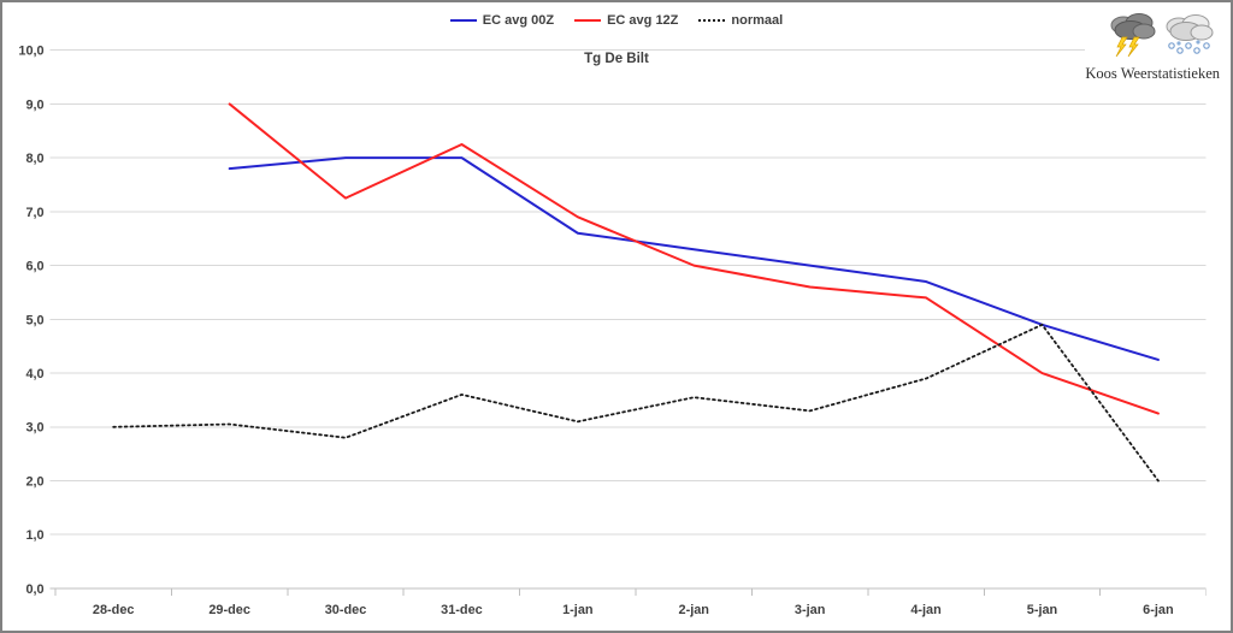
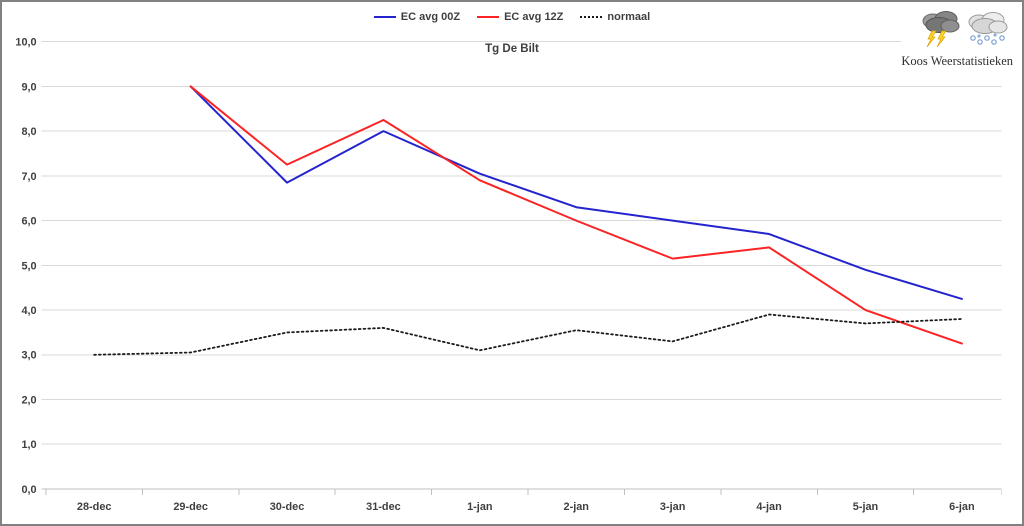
EC avg 00Z/29-dec: 7,8 -> 9,0
EC avg 00Z/30-dec: 8,0 -> 6,8
normaal/30-dec: 2,8 -> 3,5
EC avg 00Z/1-jan: 6,6 -> 7,0
EC avg 12Z/3-jan: 5,6 -> 5,2
normaal/5-jan: 4,9 -> 3,7
normaal/6-jan: 2,0 -> 3,8
